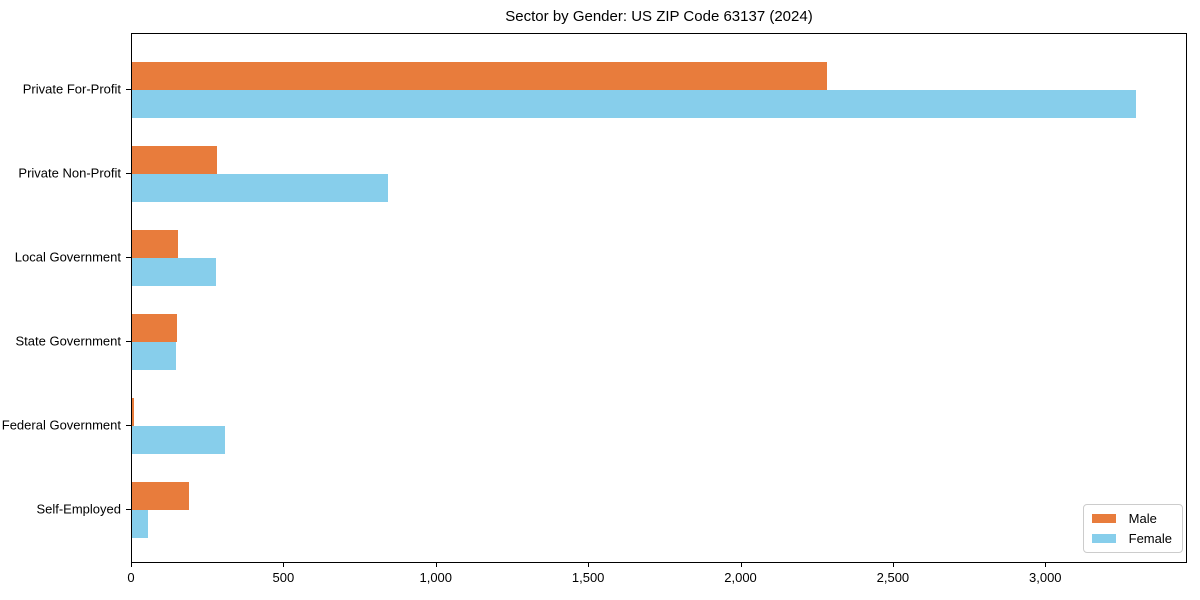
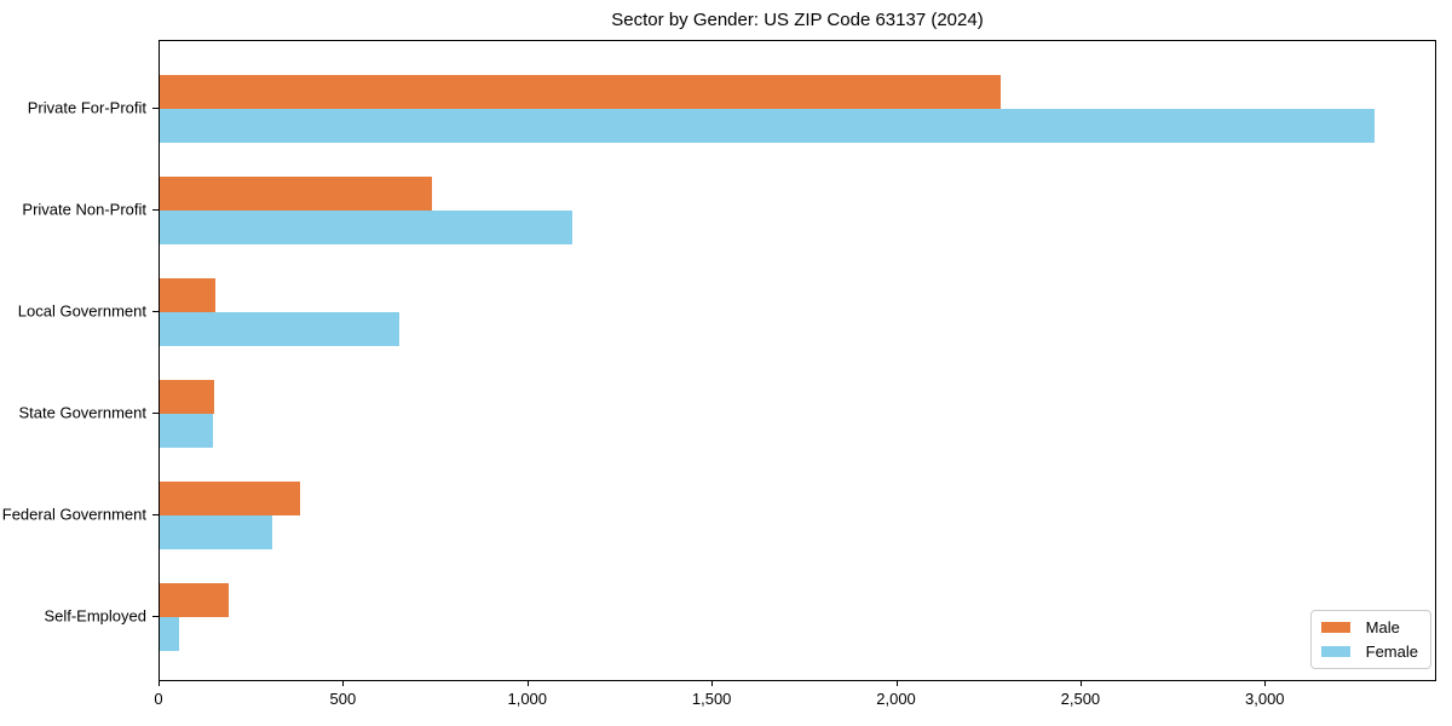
Male/Private Non-Profit: 280 -> 740
Female/Private Non-Profit: 840 -> 1120
Female/Local Government: 280 -> 650
Male/Federal Government: 10 -> 380
